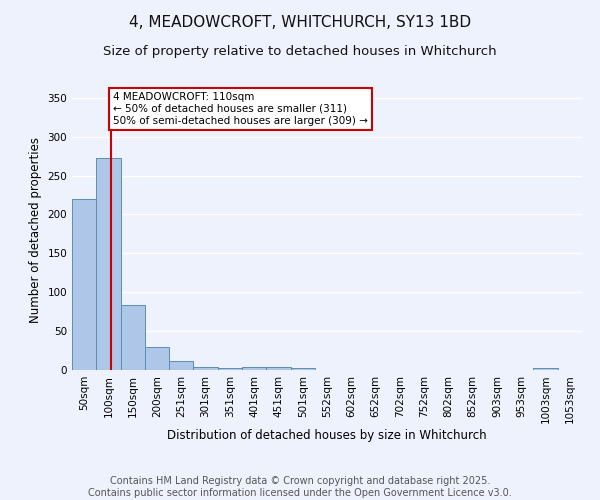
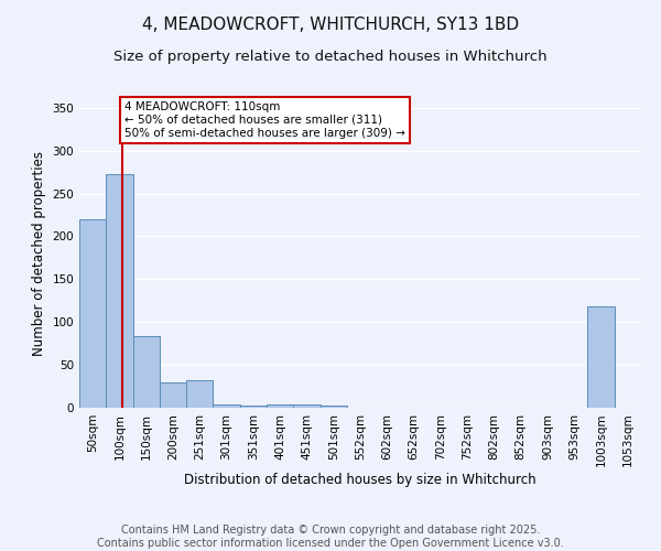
251sqm: 12 -> 32
1003sqm: 2 -> 118
